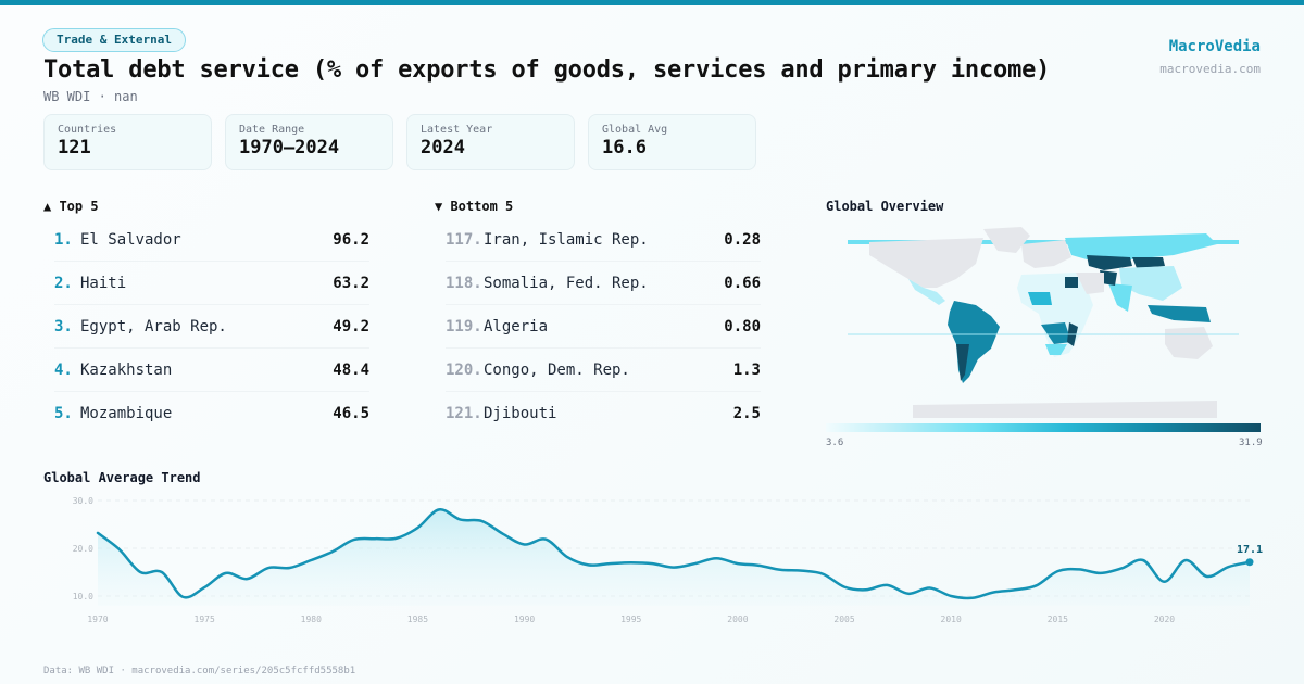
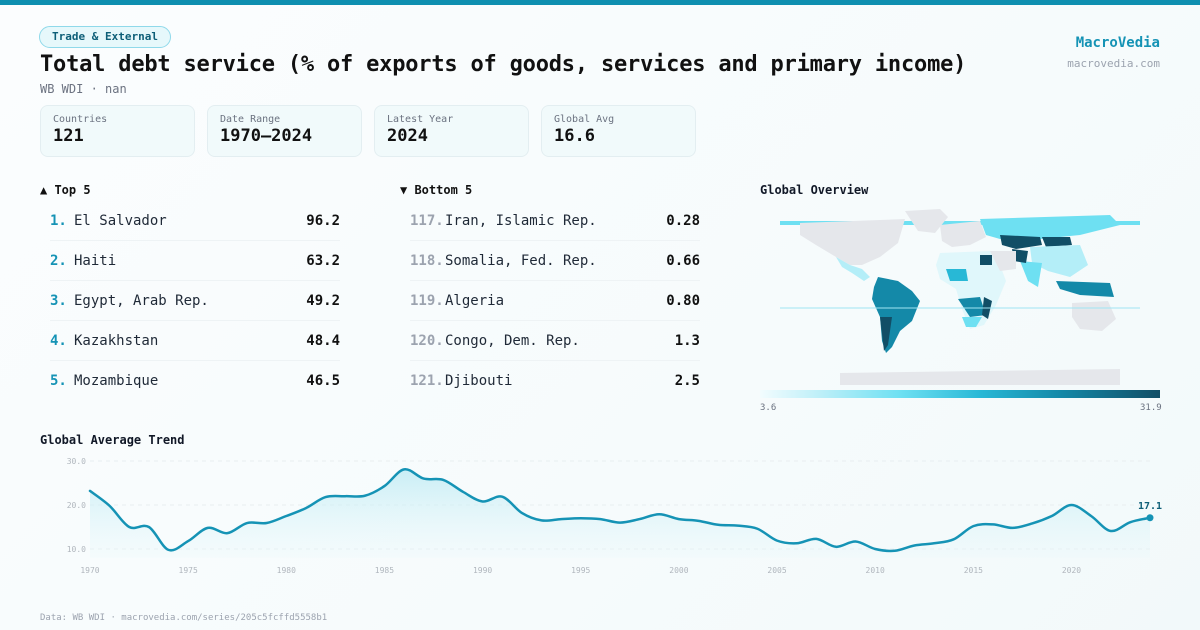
2020: 13 -> 20
